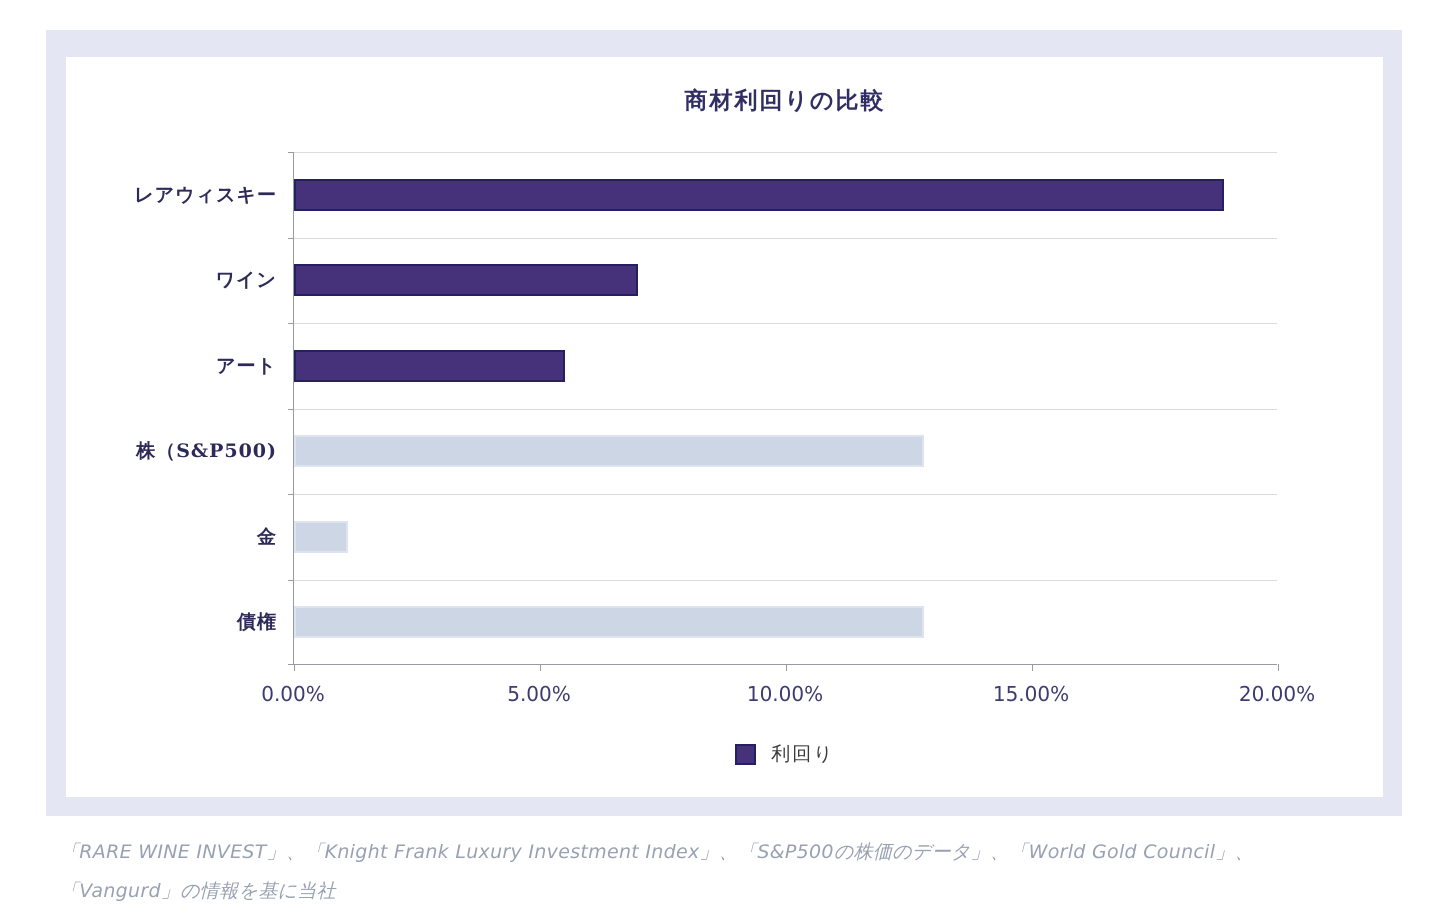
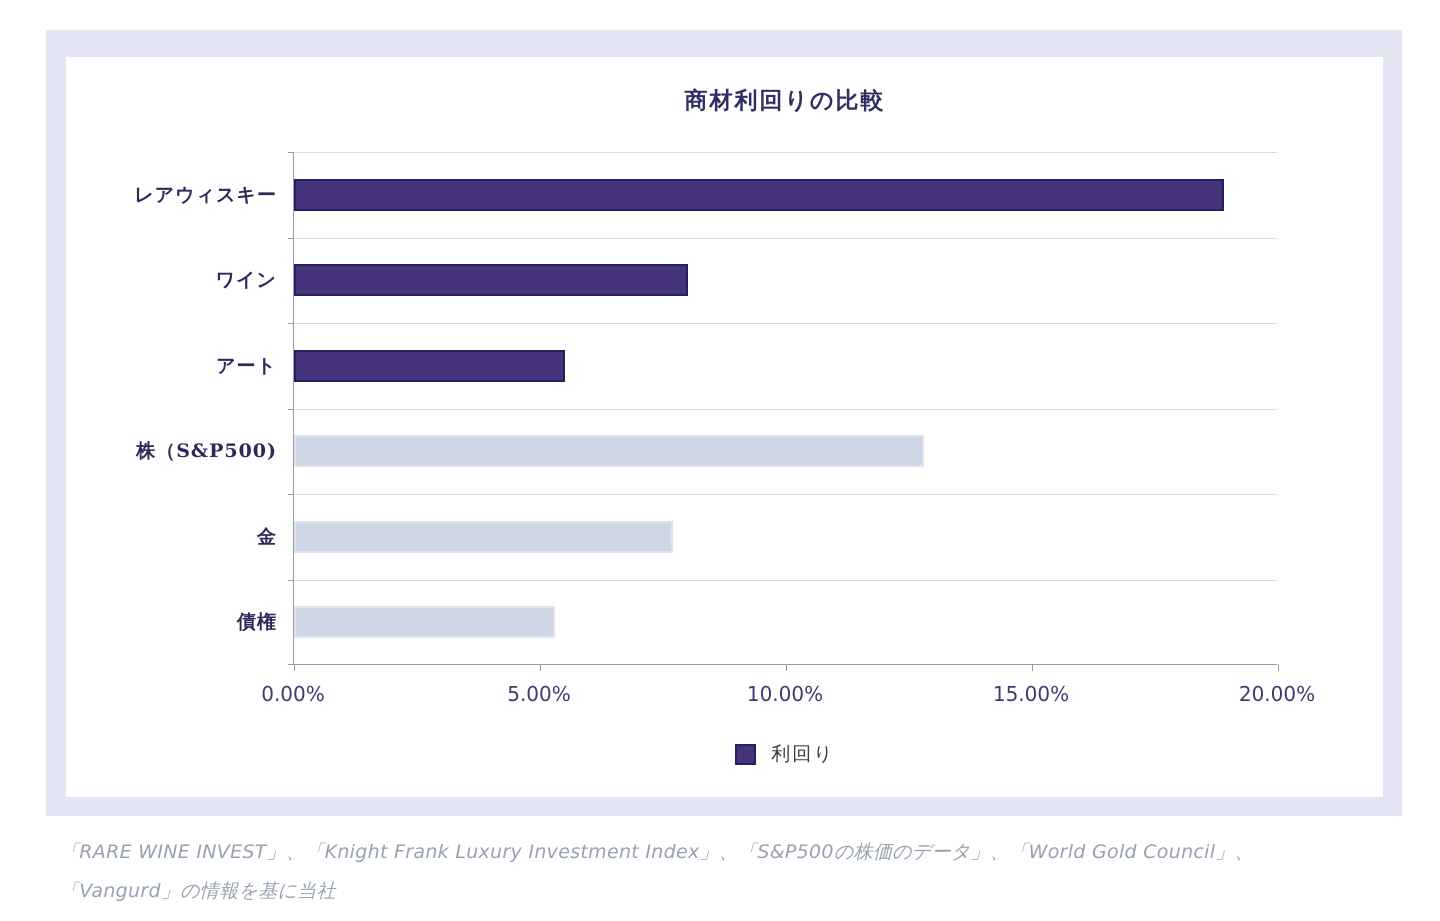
ワイン: 7.0% -> 8.0%
金: 1.1% -> 7.7%
債権: 12.8% -> 5.3%
